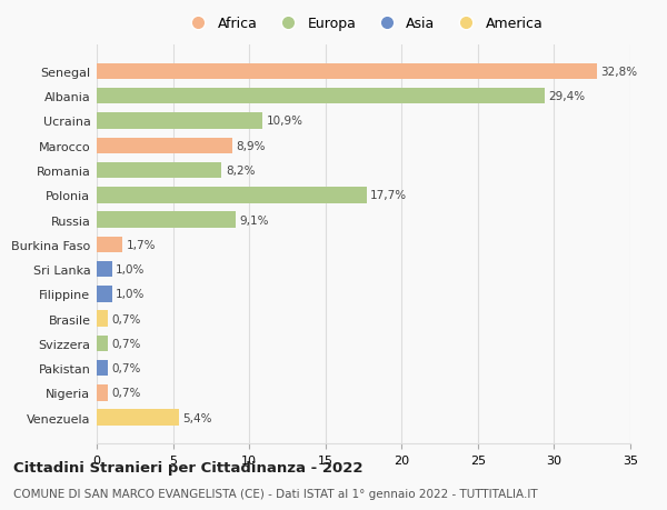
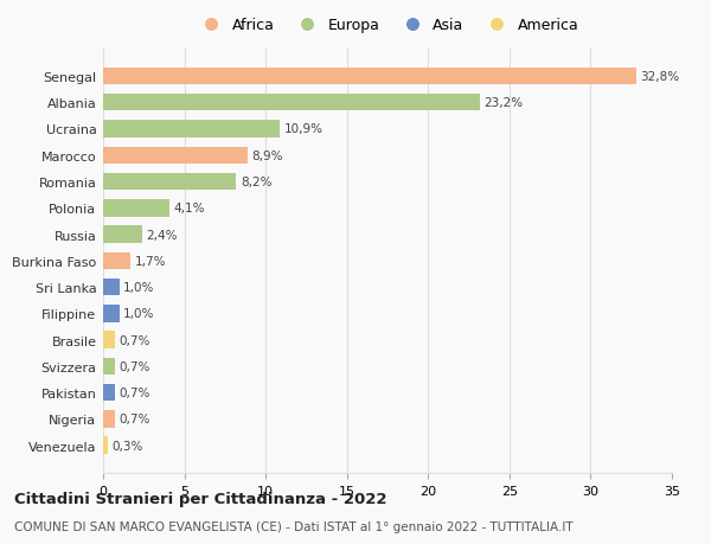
Albania: 29,4% -> 23,2%
Polonia: 17,7% -> 4,1%
Russia: 9,1% -> 2,4%
Venezuela: 5,4% -> 0,3%
